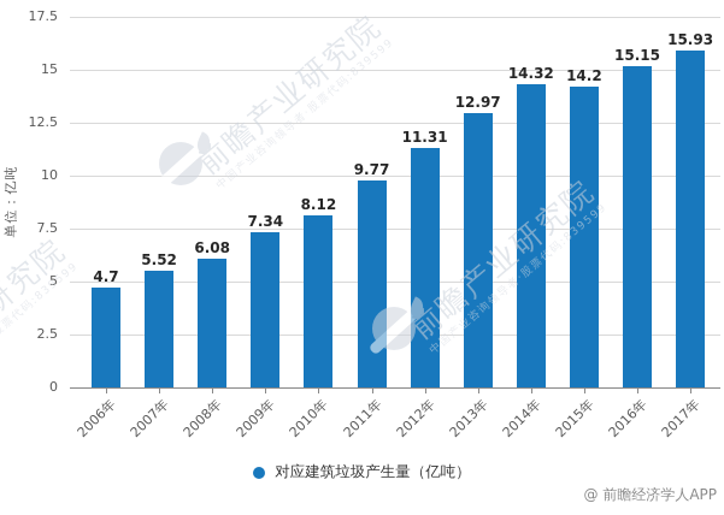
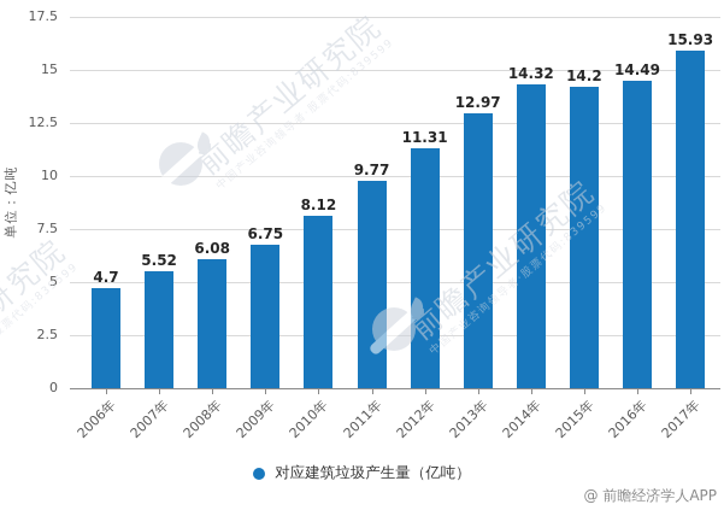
2009年: 7.34 -> 6.75
2016年: 15.15 -> 14.49
